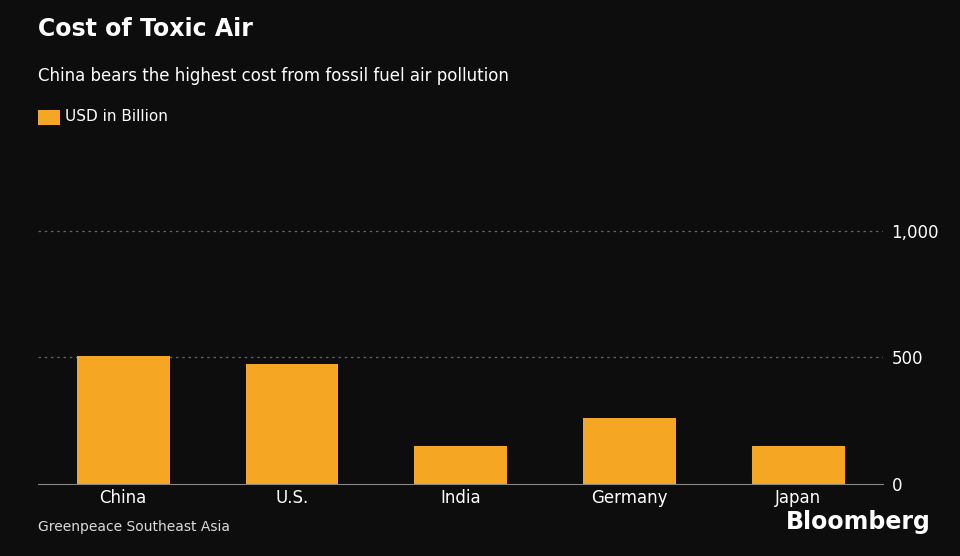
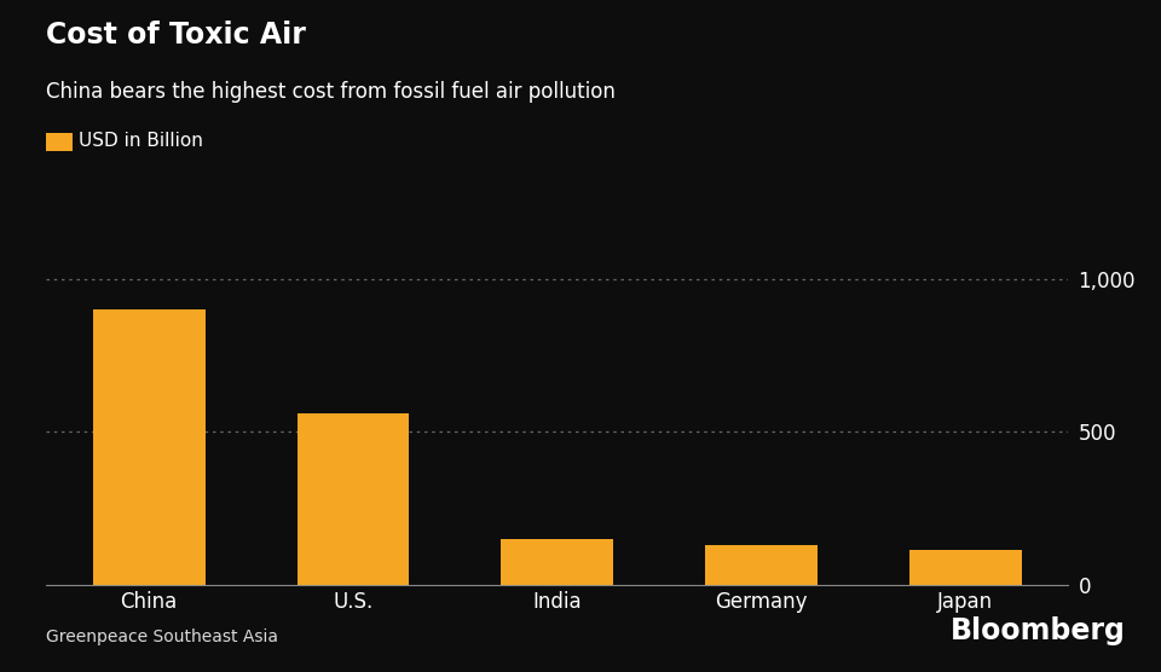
China: 505 -> 900
U.S.: 475 -> 560
Germany: 260 -> 130
Japan: 150 -> 115
